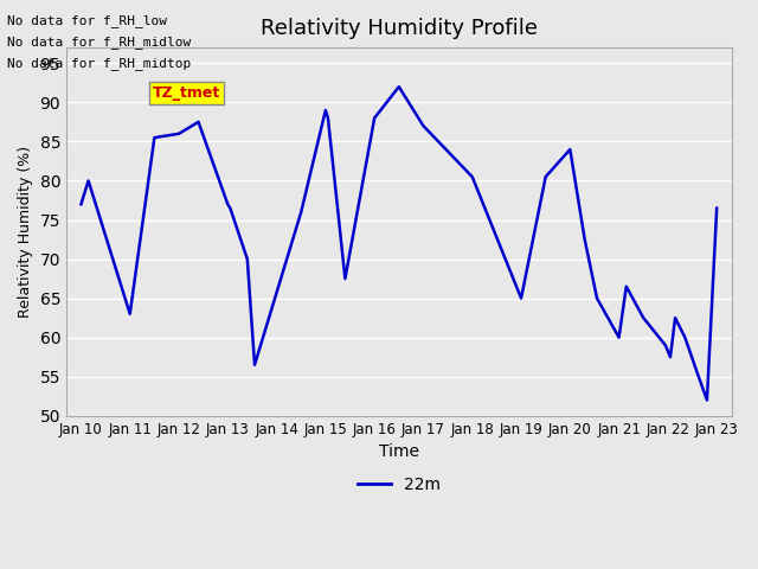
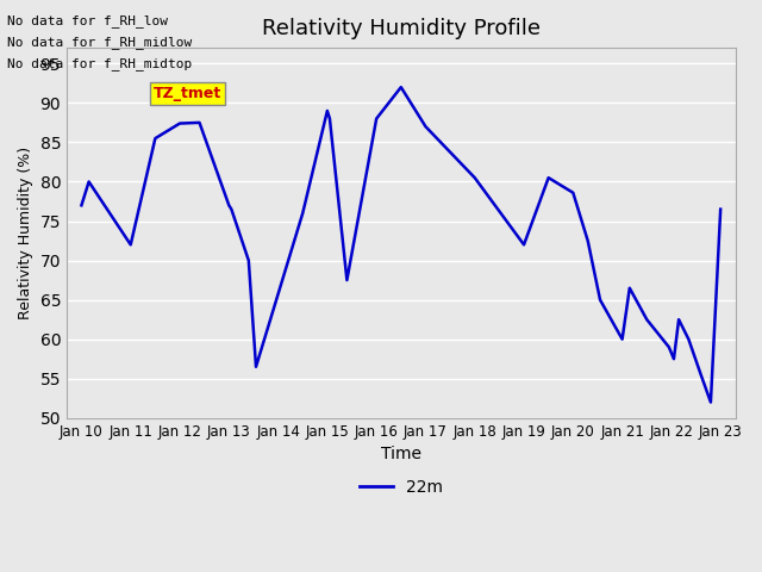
Jan 11: 63.0 -> 72.0
Jan 12: 86.0 -> 87.4
Jan 19: 65.0 -> 72.0
Jan 20: 84.0 -> 78.6
